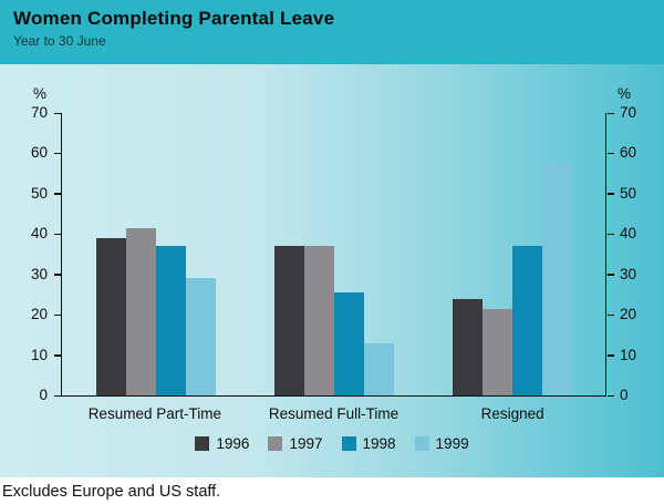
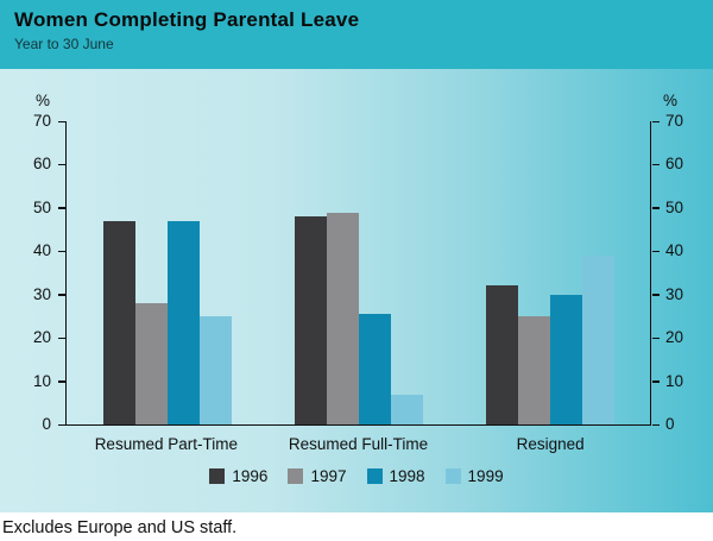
1996/Resumed Part-Time: 39 -> 47
1997/Resumed Part-Time: 42 -> 28
1998/Resumed Part-Time: 37 -> 47
1999/Resumed Part-Time: 29 -> 25
1996/Resumed Full-Time: 37 -> 48
1997/Resumed Full-Time: 37 -> 49
1999/Resumed Full-Time: 13 -> 7
1996/Resigned: 24 -> 32
1997/Resigned: 22 -> 25
1998/Resigned: 37 -> 30
1999/Resigned: 58 -> 39
